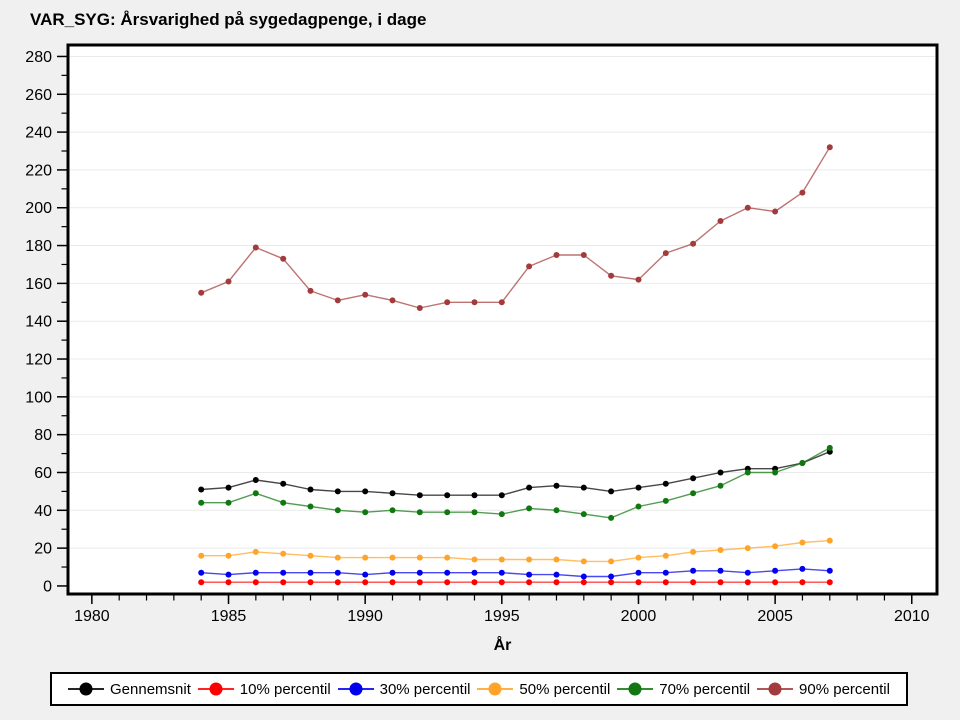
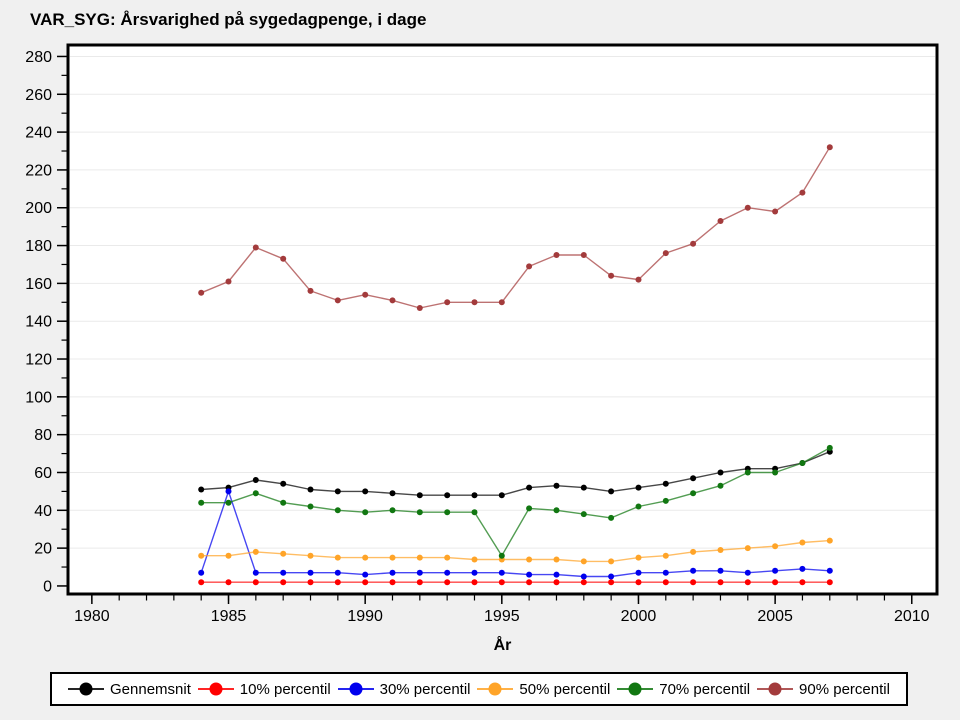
30% percentil/1985: 6 -> 50
70% percentil/1995: 38 -> 16
